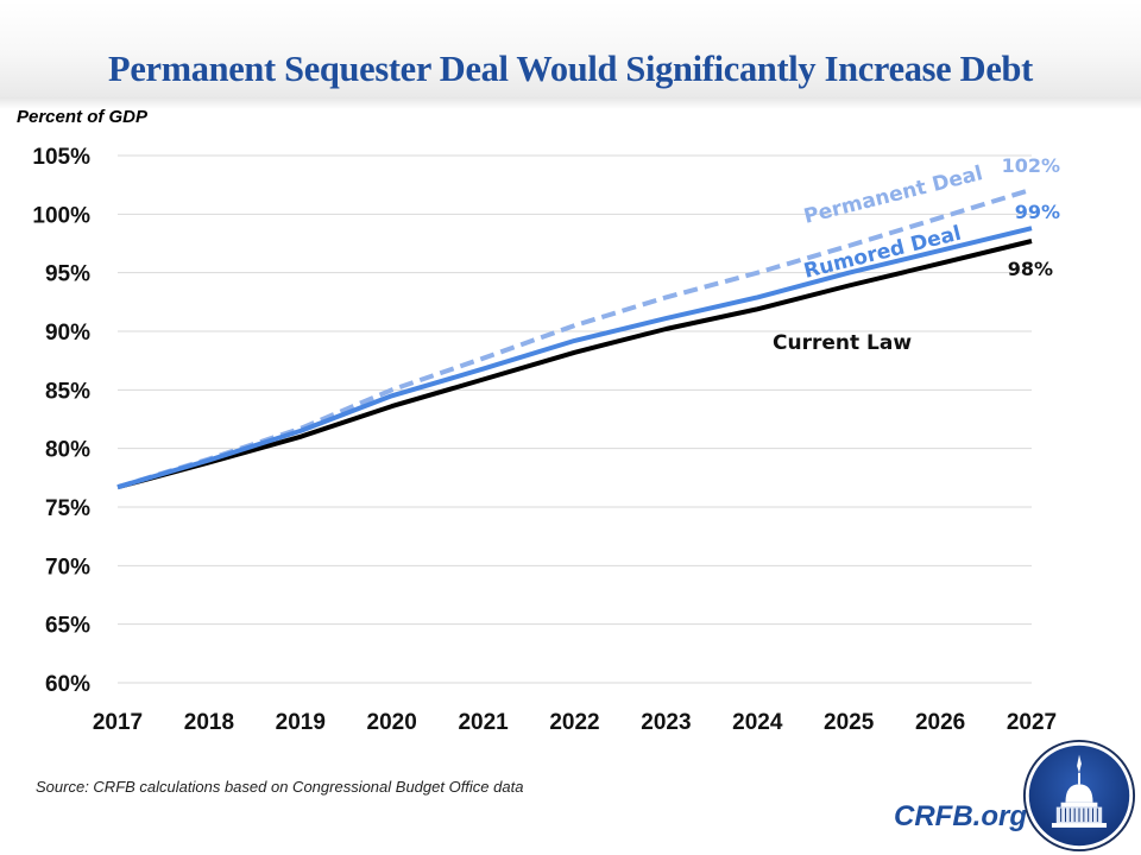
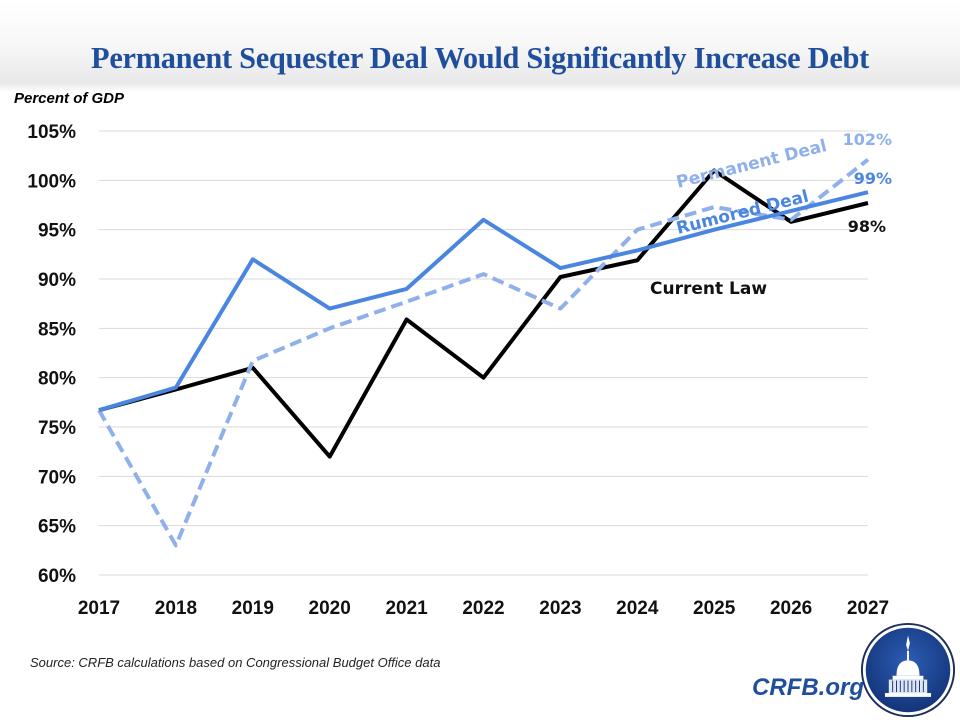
Permanent Deal/2018: 79% -> 63%
Rumored Deal/2019: 82% -> 92%
Current Law/2020: 84% -> 72%
Rumored Deal/2020: 84% -> 87%
Rumored Deal/2021: 87% -> 89%
Current Law/2022: 88% -> 80%
Rumored Deal/2022: 89% -> 96%
Permanent Deal/2023: 93% -> 87%
Current Law/2025: 94% -> 101%
Permanent Deal/2026: 100% -> 96%
